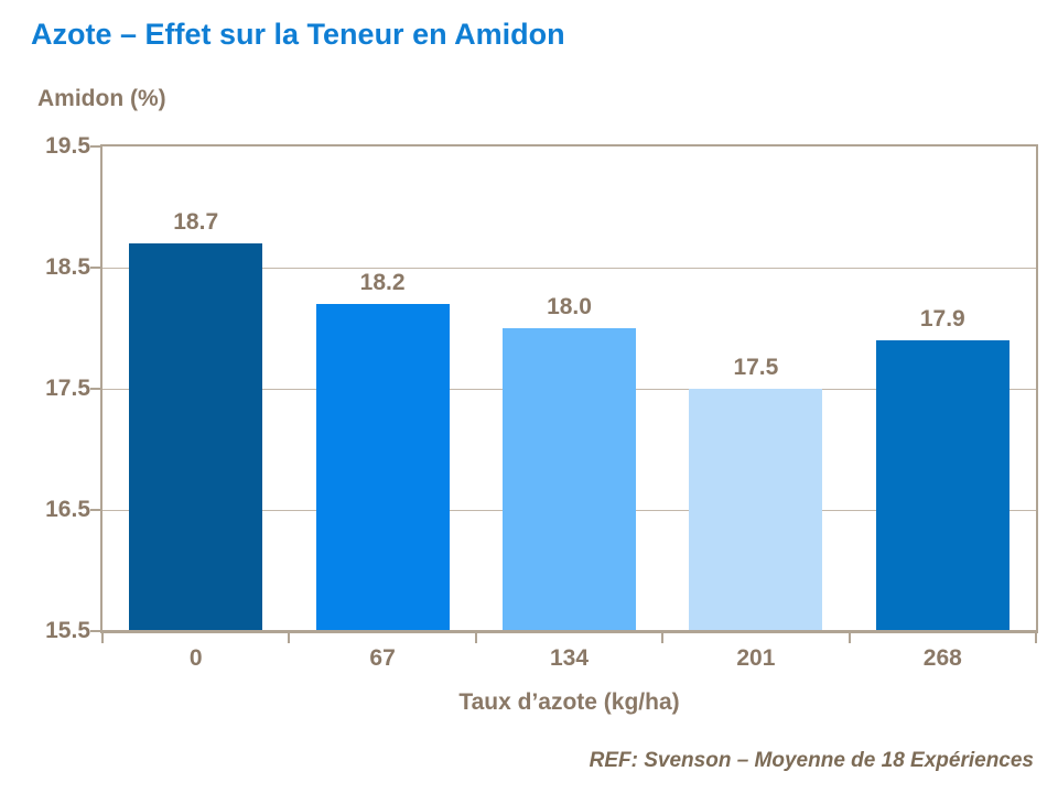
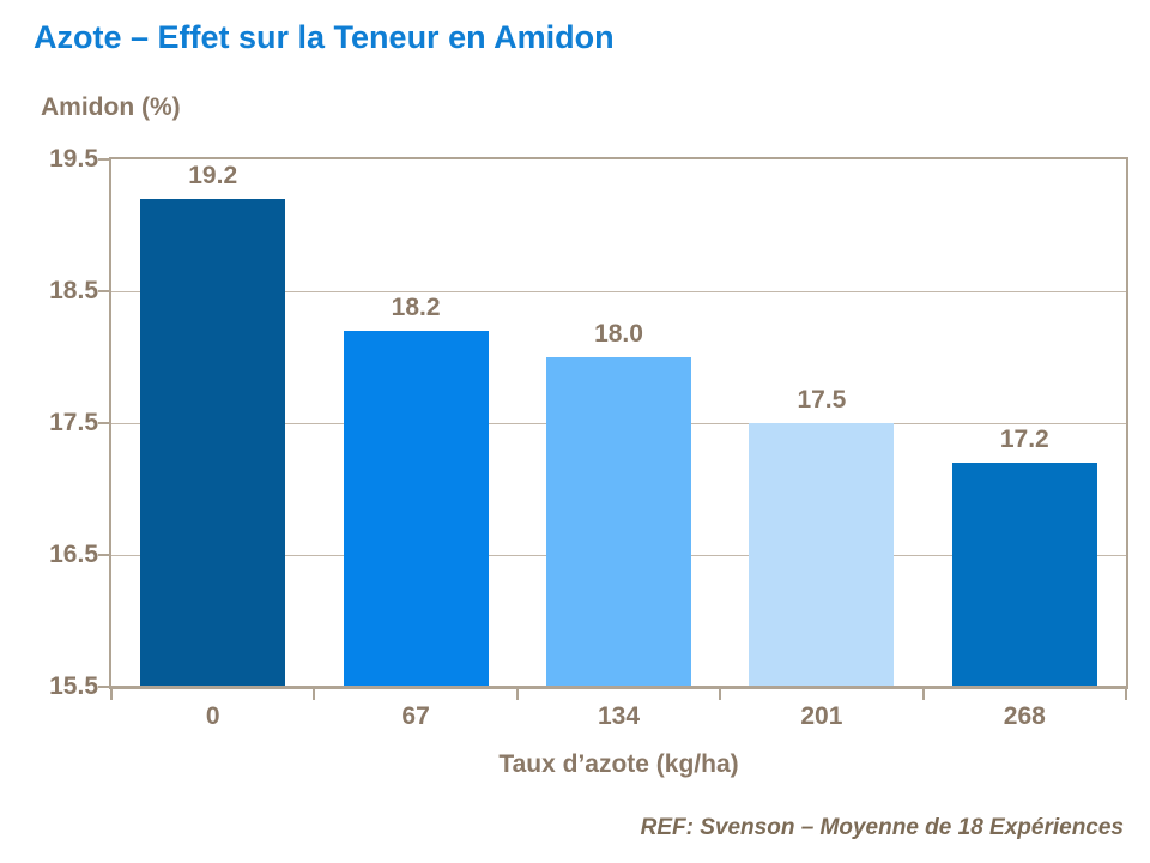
0: 18.7 -> 19.2
268: 17.9 -> 17.2
